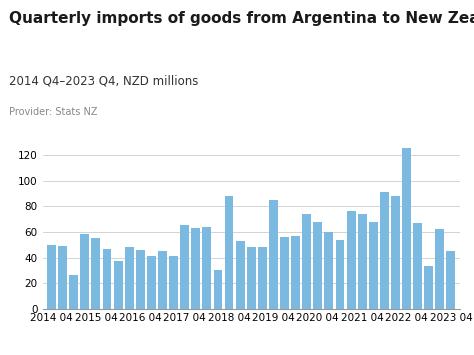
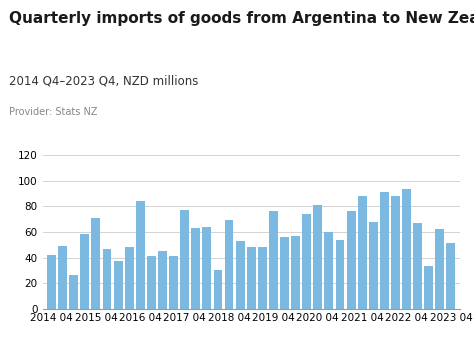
2014 04: 50 -> 42
2015 04: 55 -> 71
2016 04: 46 -> 84
2017 04: 65 -> 77
2018 04: 88 -> 69
2019 04: 85 -> 76
2020 04: 68 -> 81
2021 04: 74 -> 88
2022 04: 125 -> 93
2023 04: 45 -> 51
